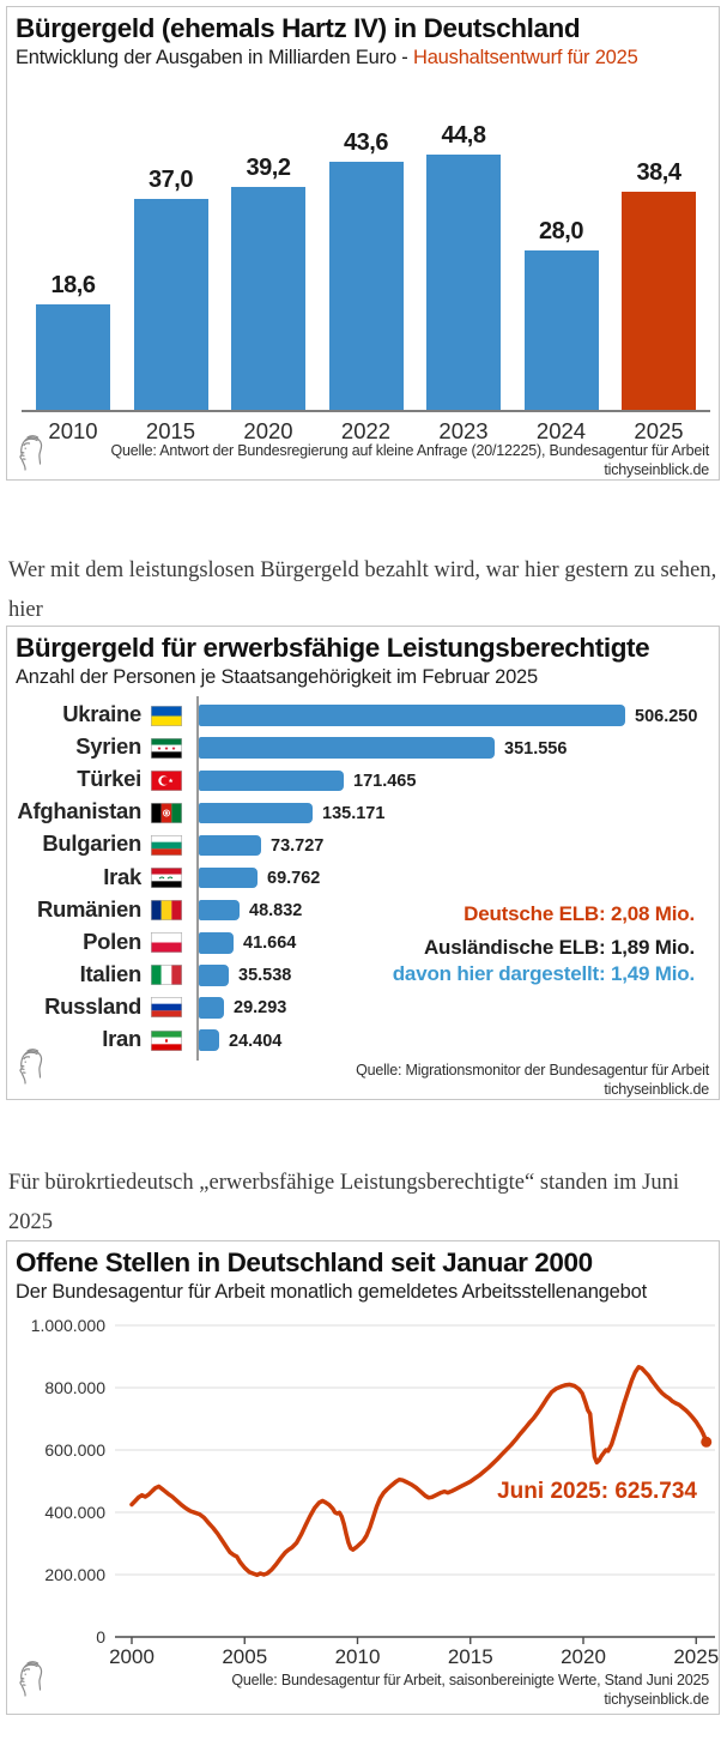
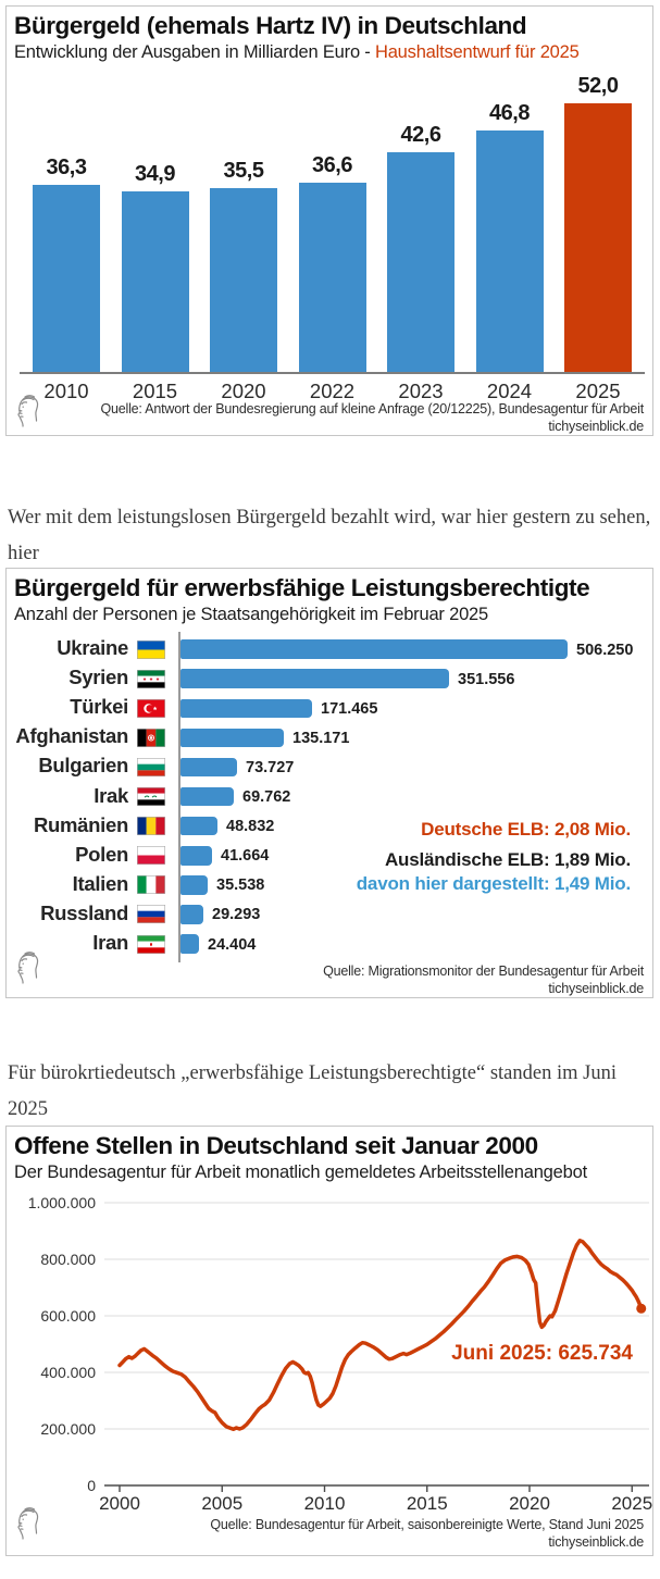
Bürgergeld (ehemals Hartz IV) in Deutschland/2010: 18,6 -> 36,3
Bürgergeld (ehemals Hartz IV) in Deutschland/2015: 37,0 -> 34,9
Bürgergeld (ehemals Hartz IV) in Deutschland/2020: 39,2 -> 35,5
Bürgergeld (ehemals Hartz IV) in Deutschland/2022: 43,6 -> 36,6
Bürgergeld (ehemals Hartz IV) in Deutschland/2023: 44,8 -> 42,6
Bürgergeld (ehemals Hartz IV) in Deutschland/2024: 28,0 -> 46,8
Bürgergeld (ehemals Hartz IV) in Deutschland/2025: 38,4 -> 52,0
